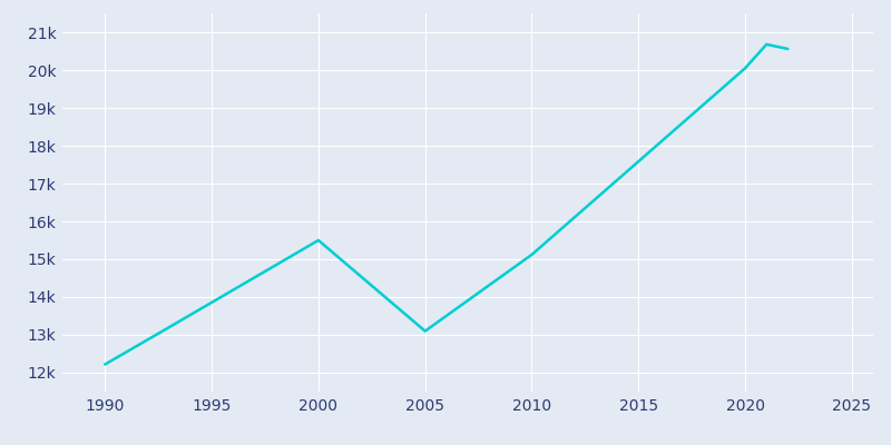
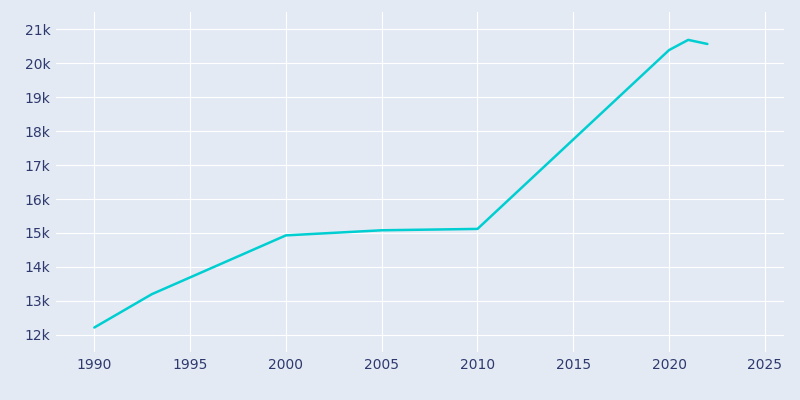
2000: 15.50k -> 14.93k
2005: 13.10k -> 15.08k
2020: 20.05k -> 20.38k
